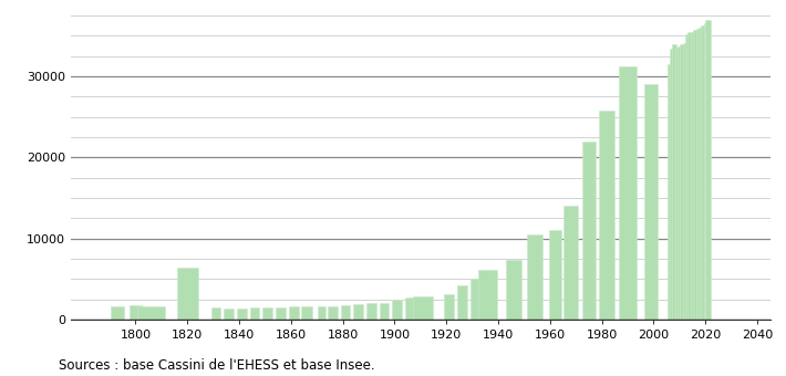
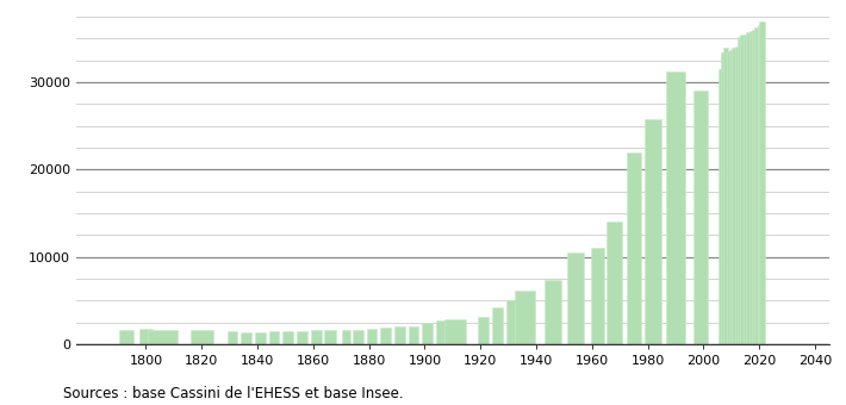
1820: 6400 -> 1600
